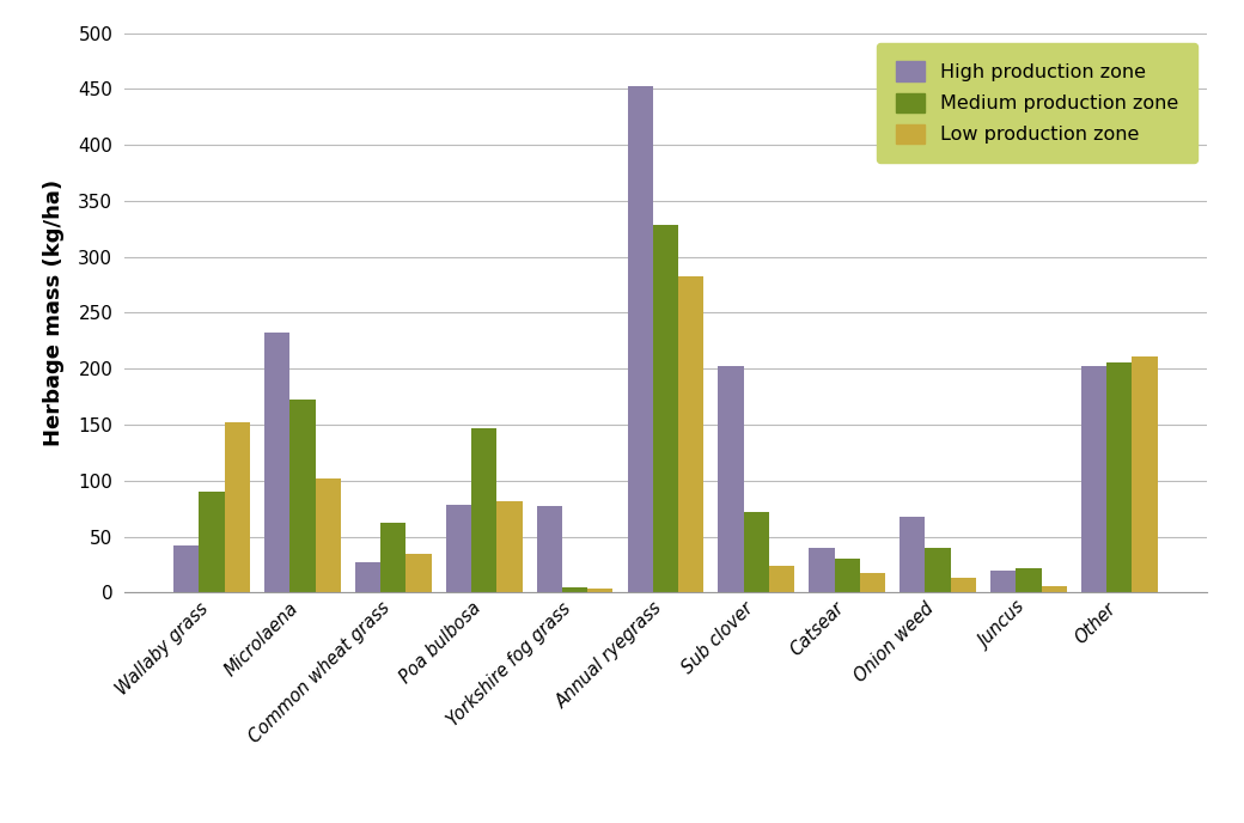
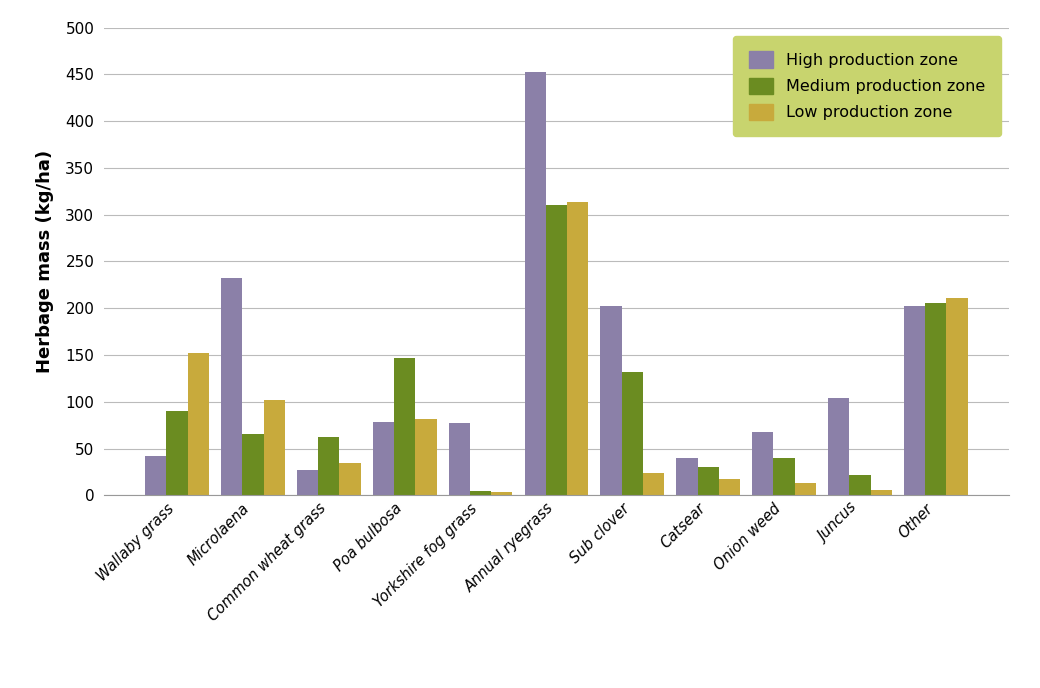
Medium production zone/Microlaena: 172 -> 66
Medium production zone/Annual ryegrass: 328 -> 310
Low production zone/Annual ryegrass: 282 -> 314
Medium production zone/Sub clover: 72 -> 132
High production zone/Juncus: 20 -> 104
